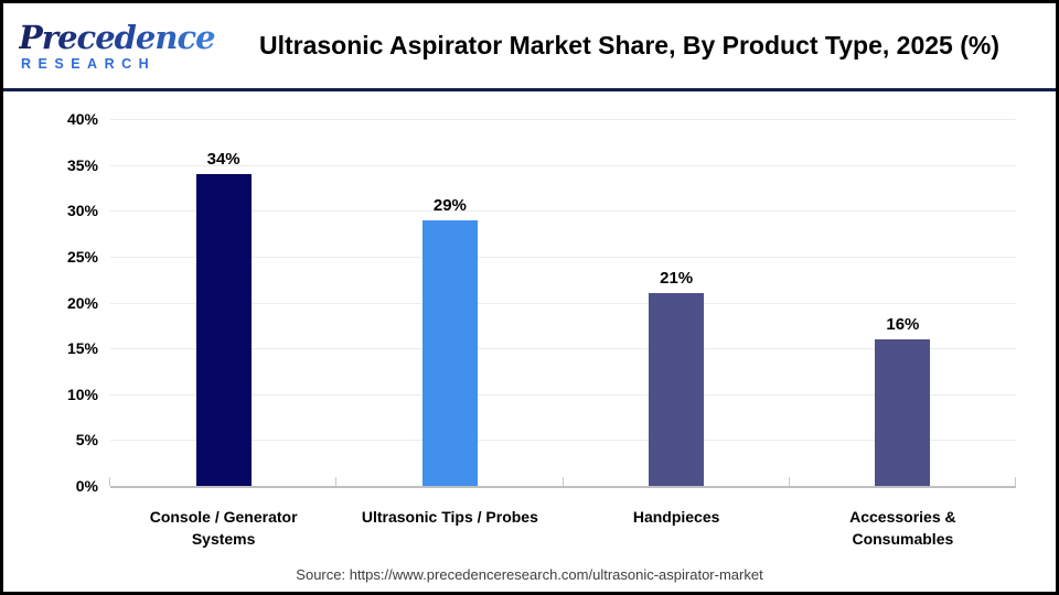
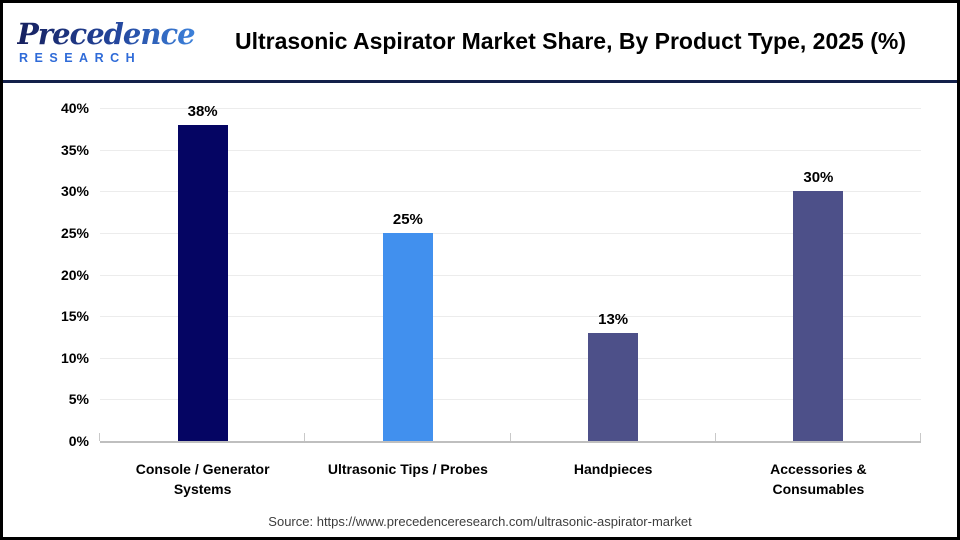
Console / Generator Systems: 34% -> 38%
Ultrasonic Tips / Probes: 29% -> 25%
Handpieces: 21% -> 13%
Accessories & Consumables: 16% -> 30%
